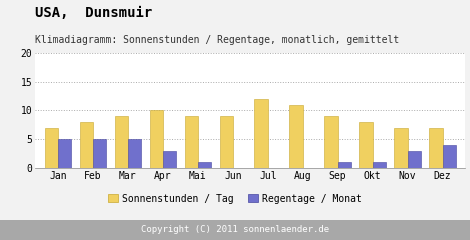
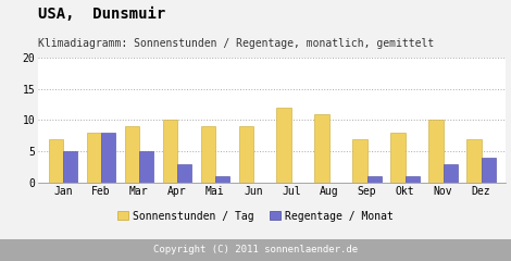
Regentage / Monat/Feb: 5 -> 8
Sonnenstunden / Tag/Sep: 9 -> 7
Sonnenstunden / Tag/Nov: 7 -> 10
